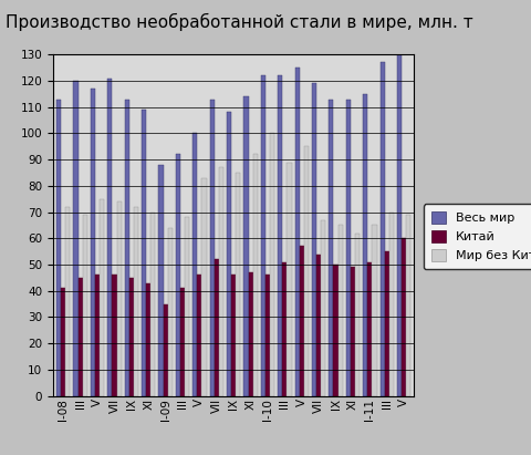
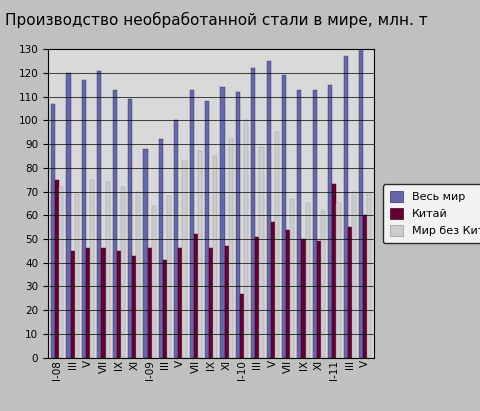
Весь мир/I-08: 113 -> 107
Китай/I-08: 41 -> 75
Китай/I-09: 35 -> 46
Весь мир/I-10: 122 -> 112
Китай/I-10: 46 -> 27
Китай/I-11: 51 -> 73
